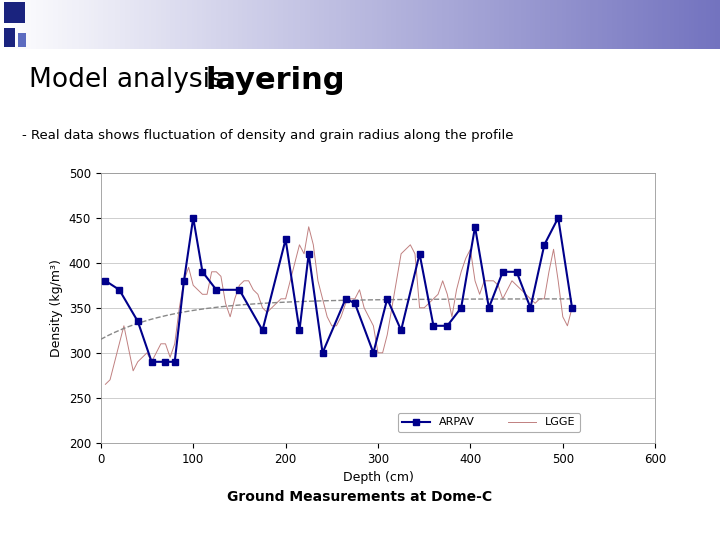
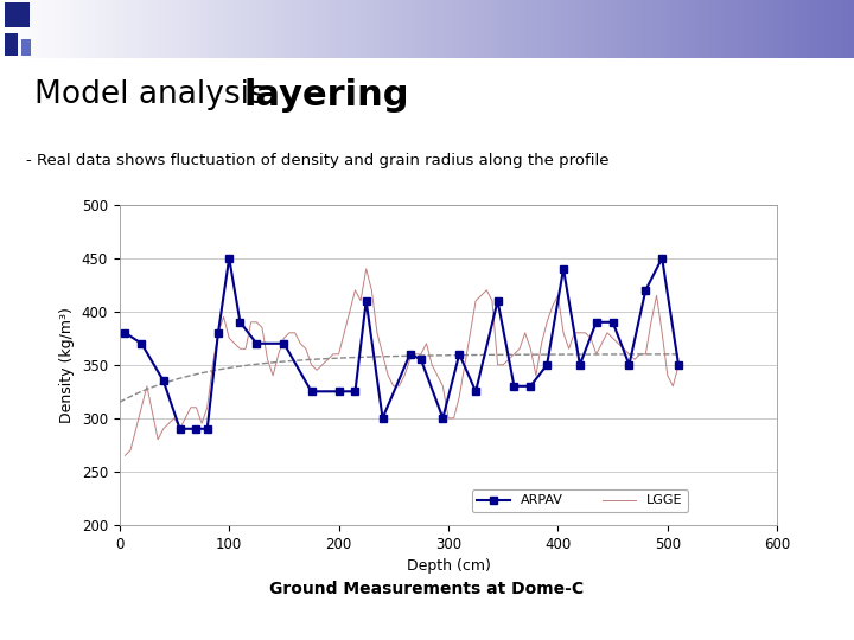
ARPAV/200: 426 -> 325
